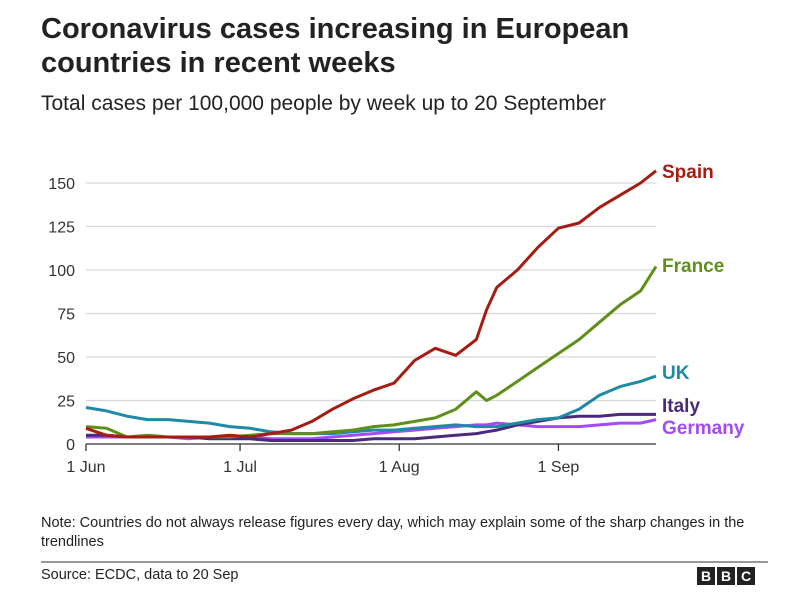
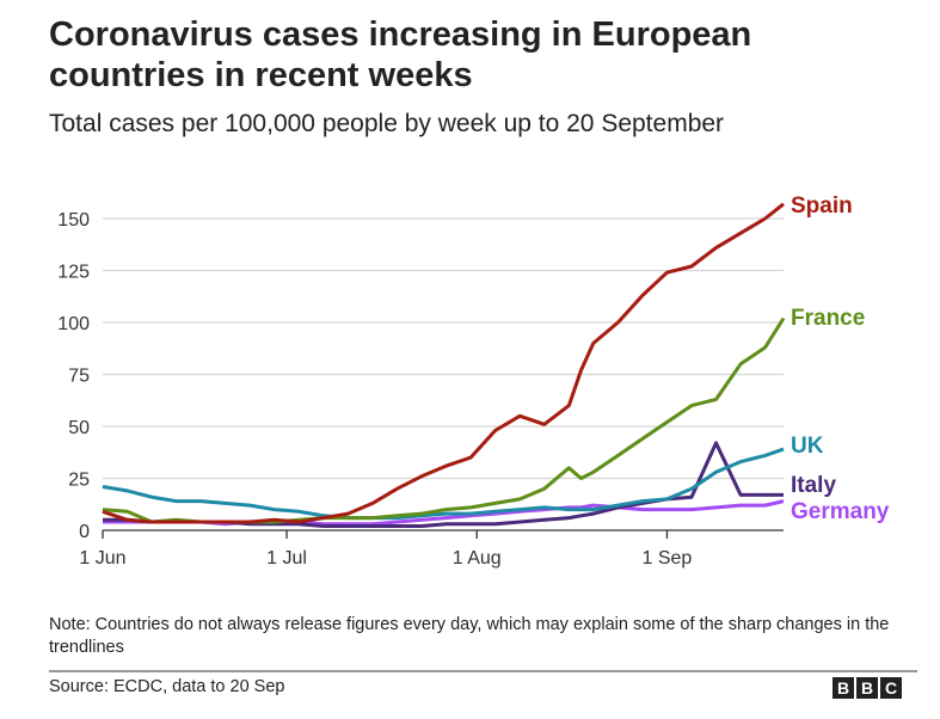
France/100: 70 -> 63
Italy/100: 16 -> 42
